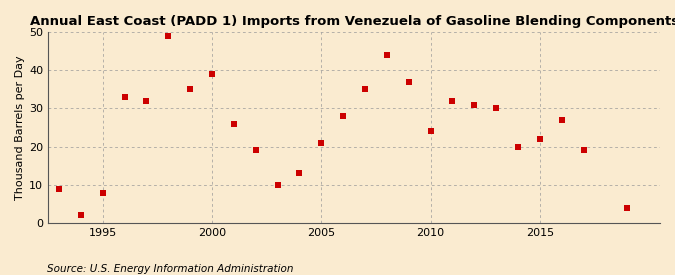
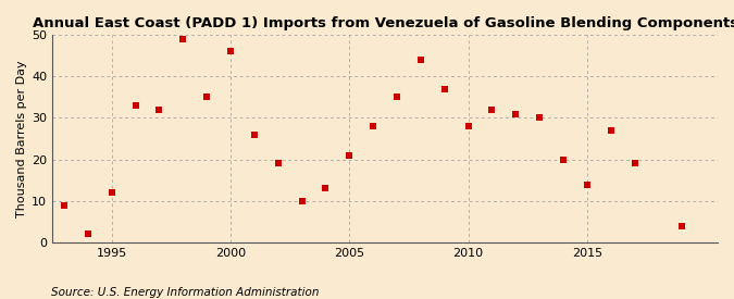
1995: 8 -> 12
2000: 39 -> 46
2010: 24 -> 28
2015: 22 -> 14
